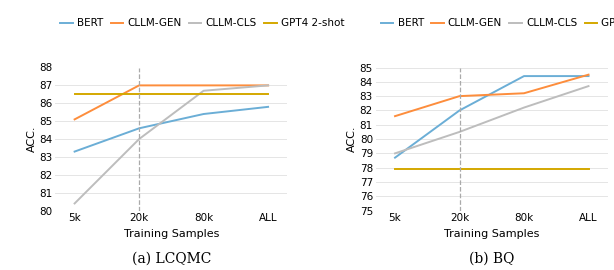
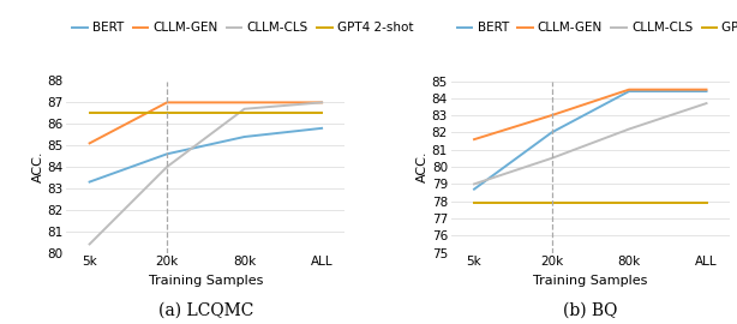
(b) BQ/CLLM-GEN/80k: 83.2 -> 84.5
